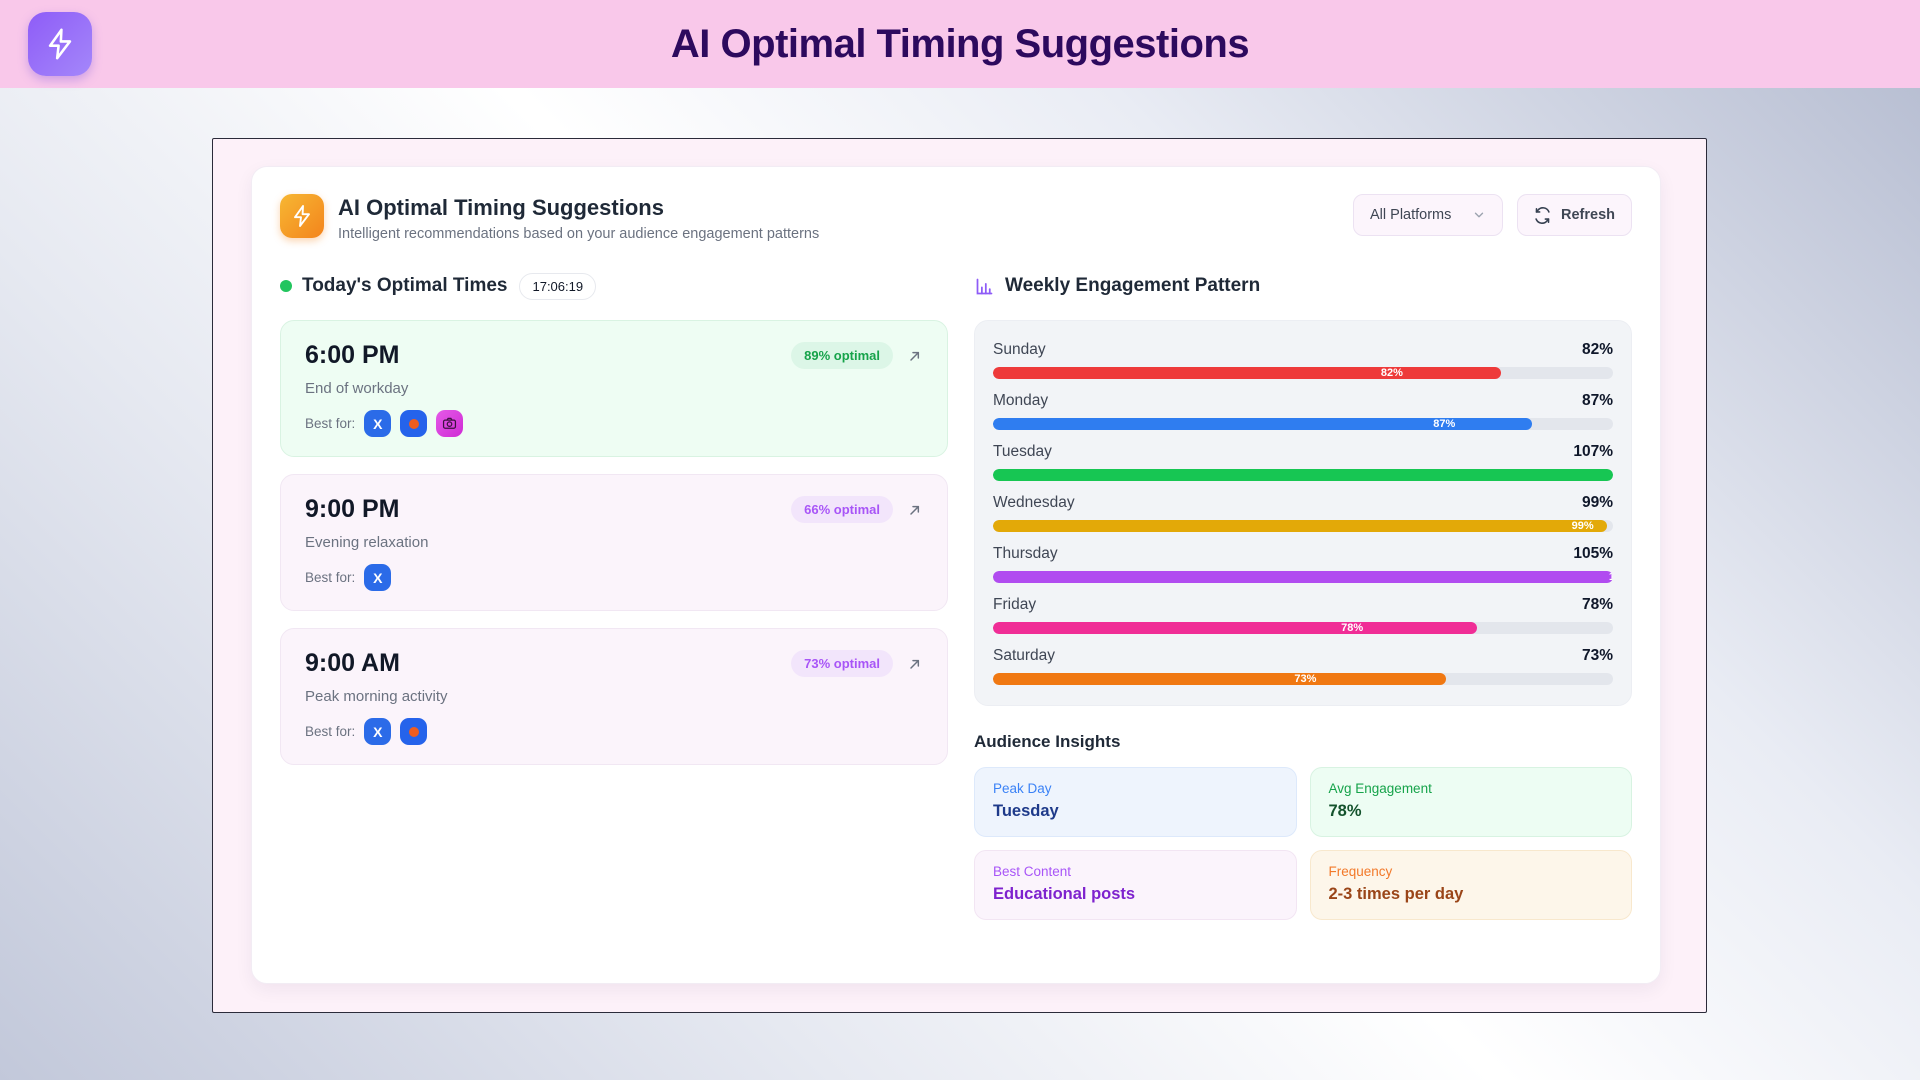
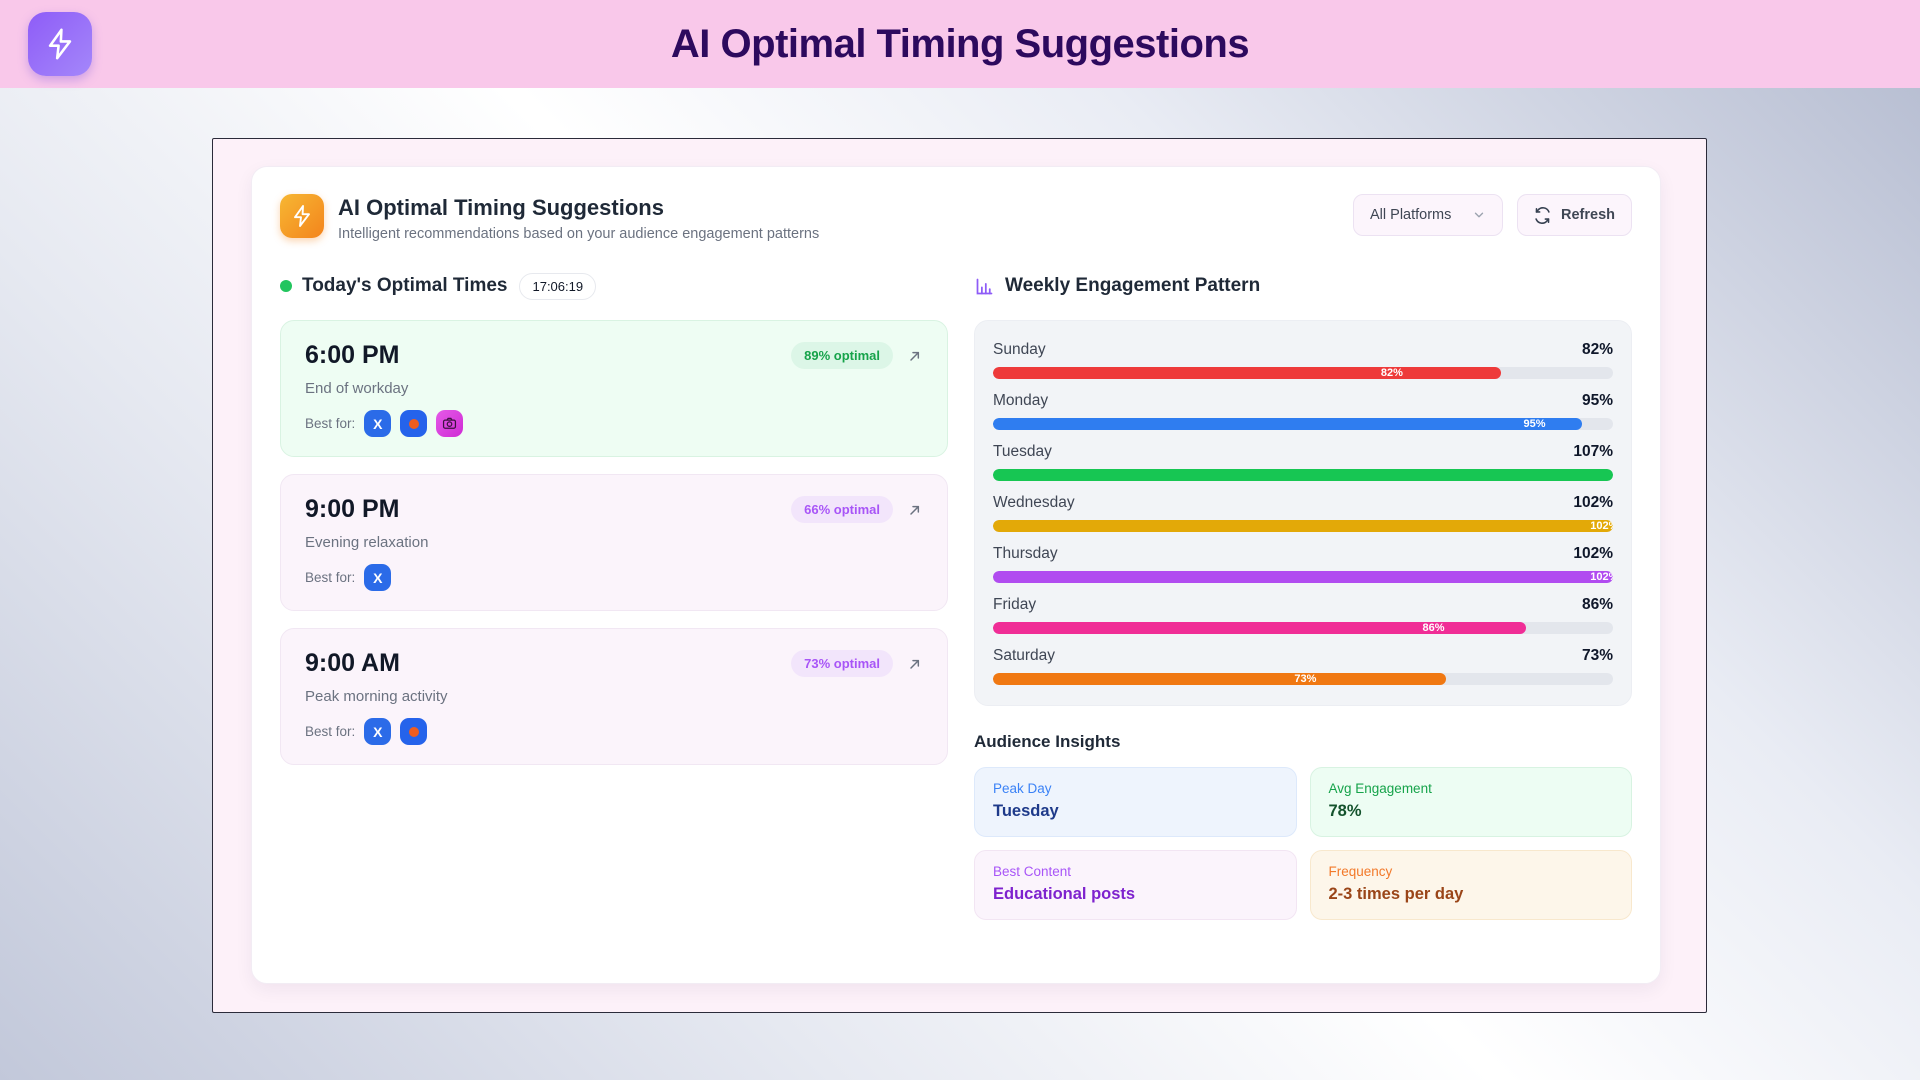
Monday: 87% -> 95%
Wednesday: 99% -> 102%
Thursday: 105% -> 102%
Friday: 78% -> 86%
